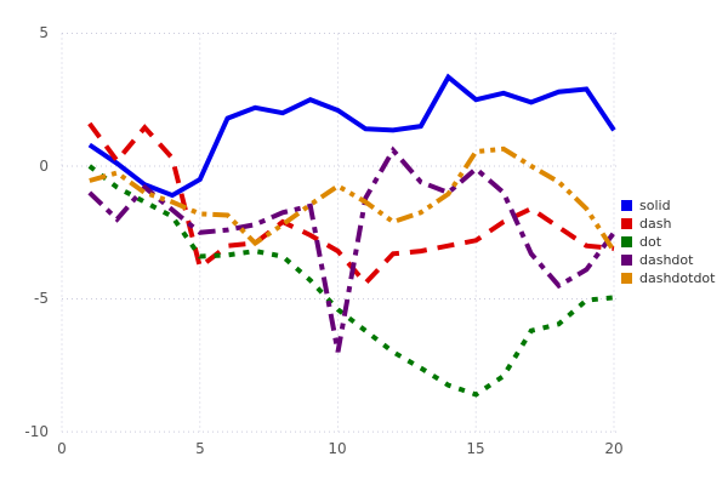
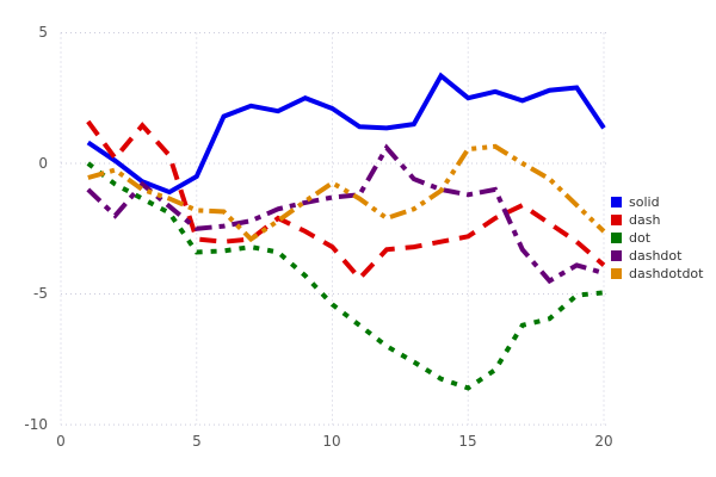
dash/5: -3.8 -> -2.9
dashdot/10: -7.0 -> -1.3
dashdot/15: -0.1 -> -1.2
dash/20: -3.1 -> -3.9
dashdot/20: -2.5 -> -4.2
dashdotdot/20: -3.2 -> -2.6
